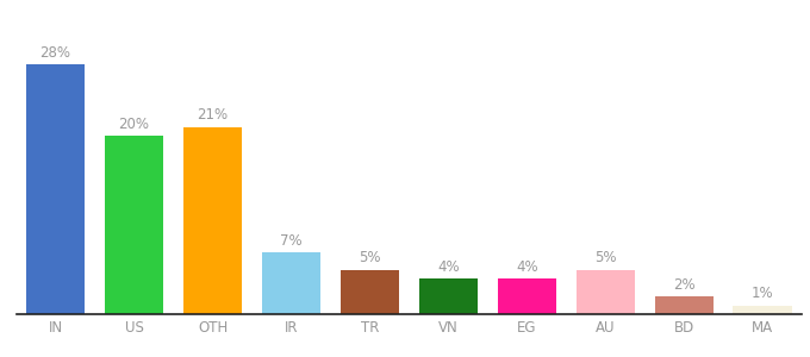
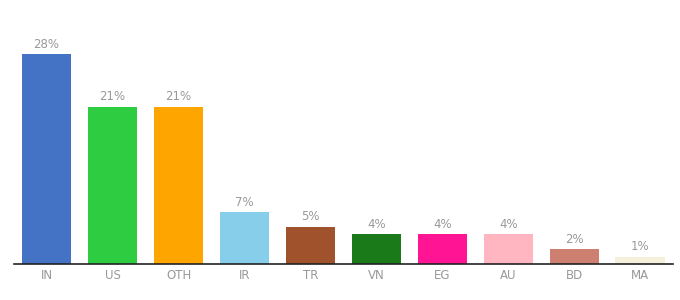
US: 20% -> 21%
AU: 5% -> 4%
